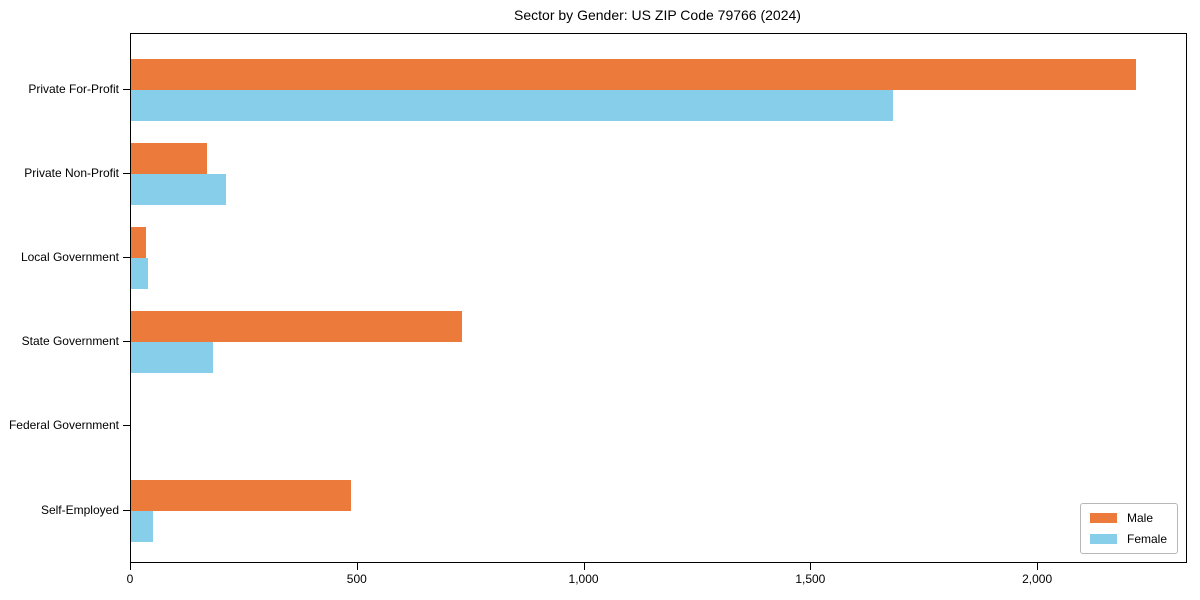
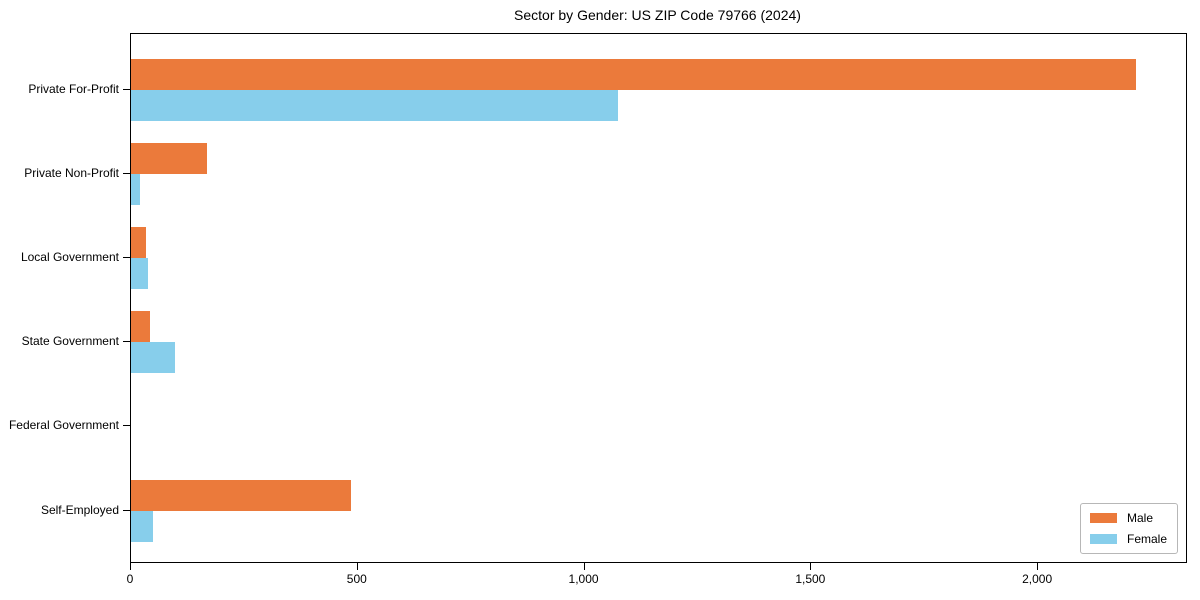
Female/Private For-Profit: 1680 -> 1070
Female/Private Non-Profit: 210 -> 20
Male/State Government: 730 -> 40
Female/State Government: 180 -> 100
